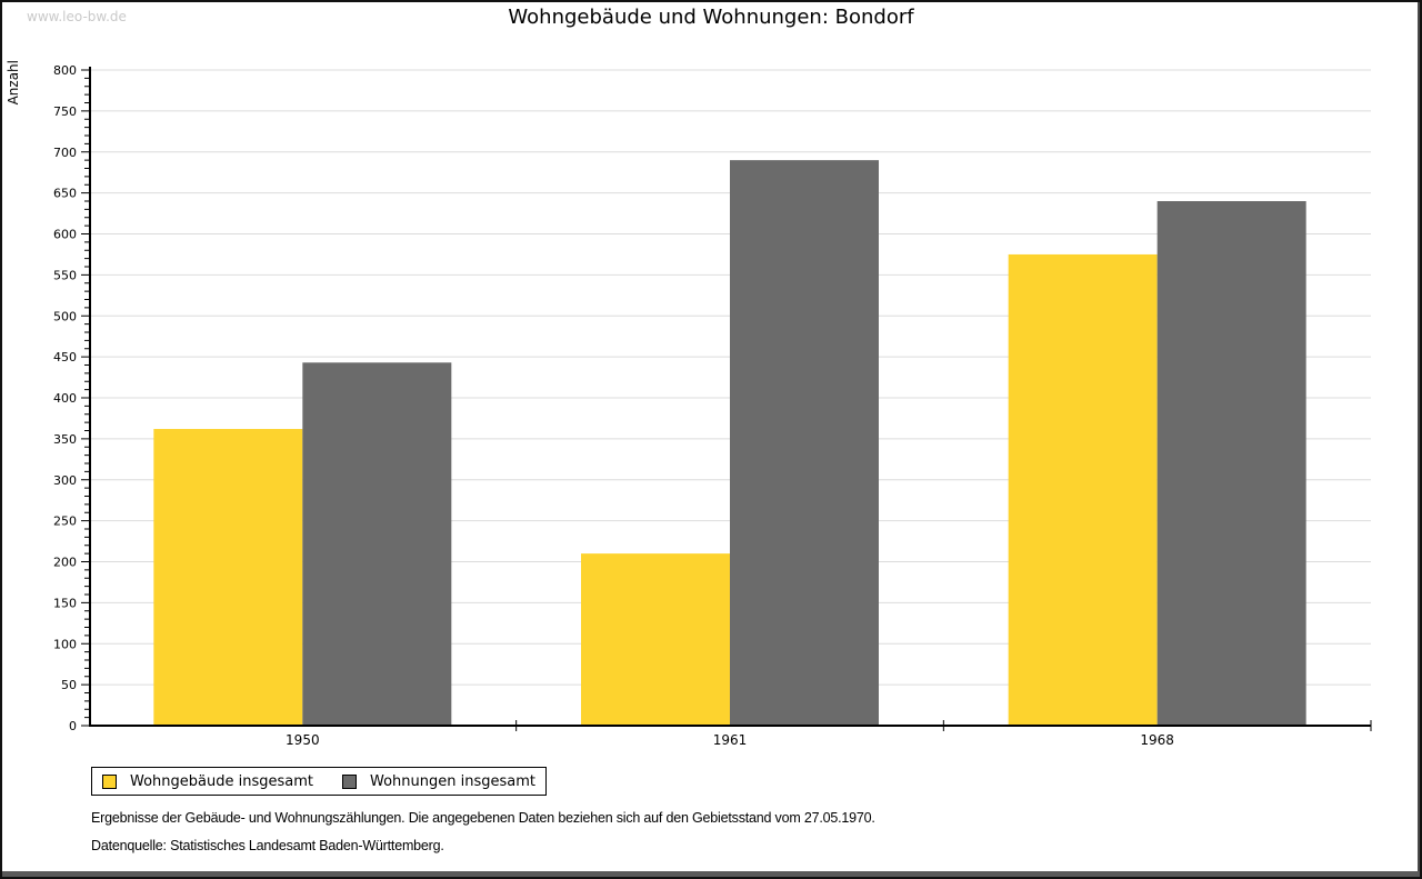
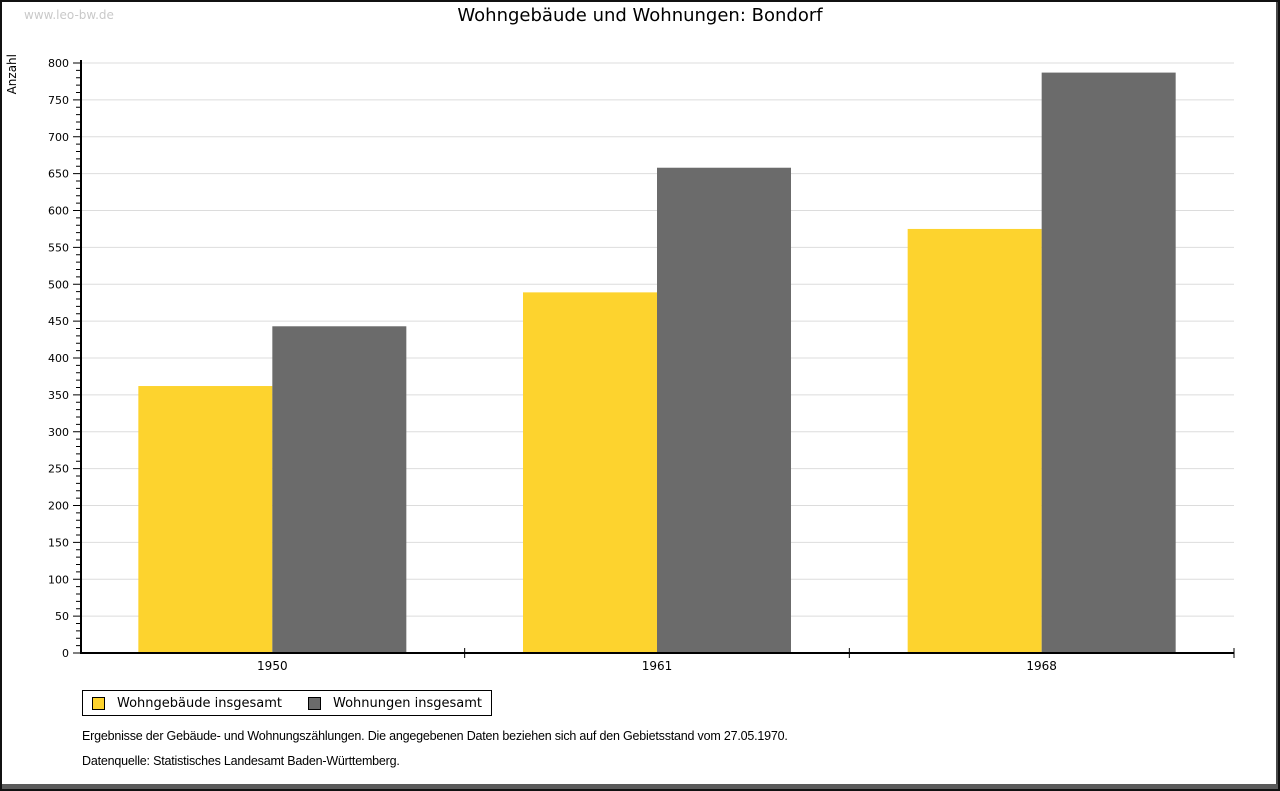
Wohngebäude insgesamt/1961: 210 -> 490
Wohnungen insgesamt/1961: 690 -> 660
Wohnungen insgesamt/1968: 640 -> 790
